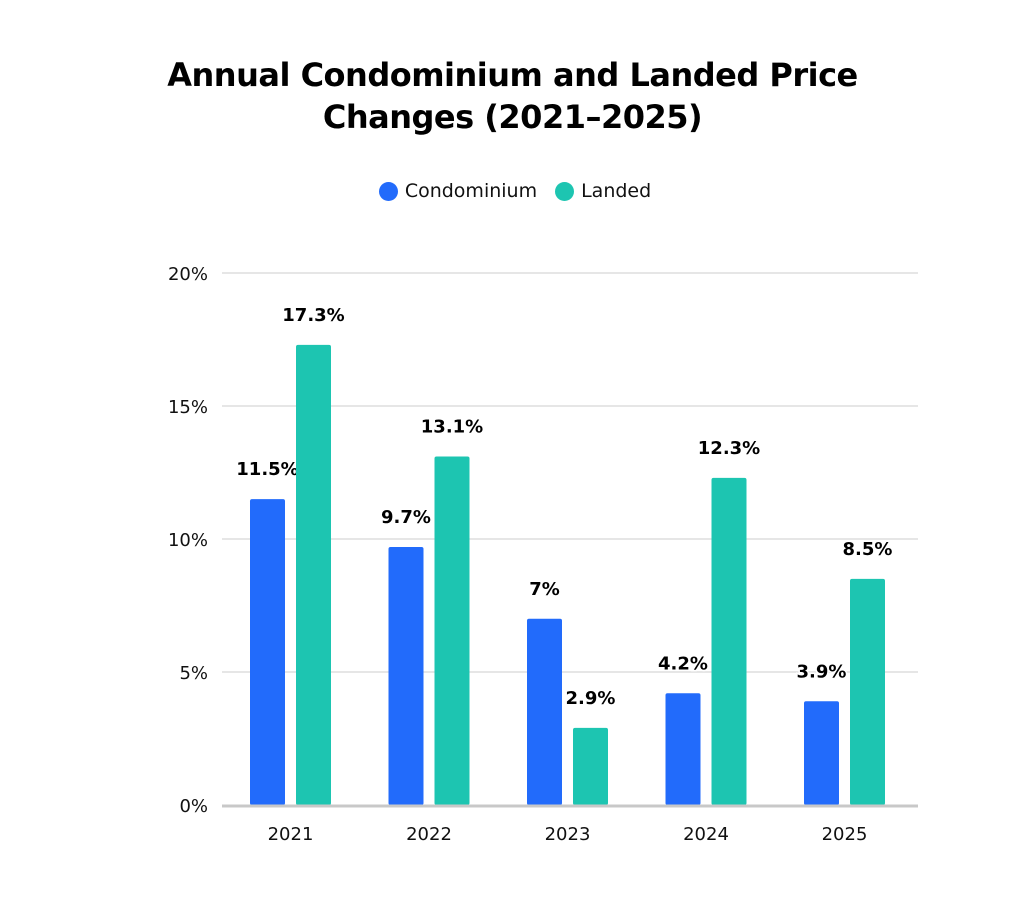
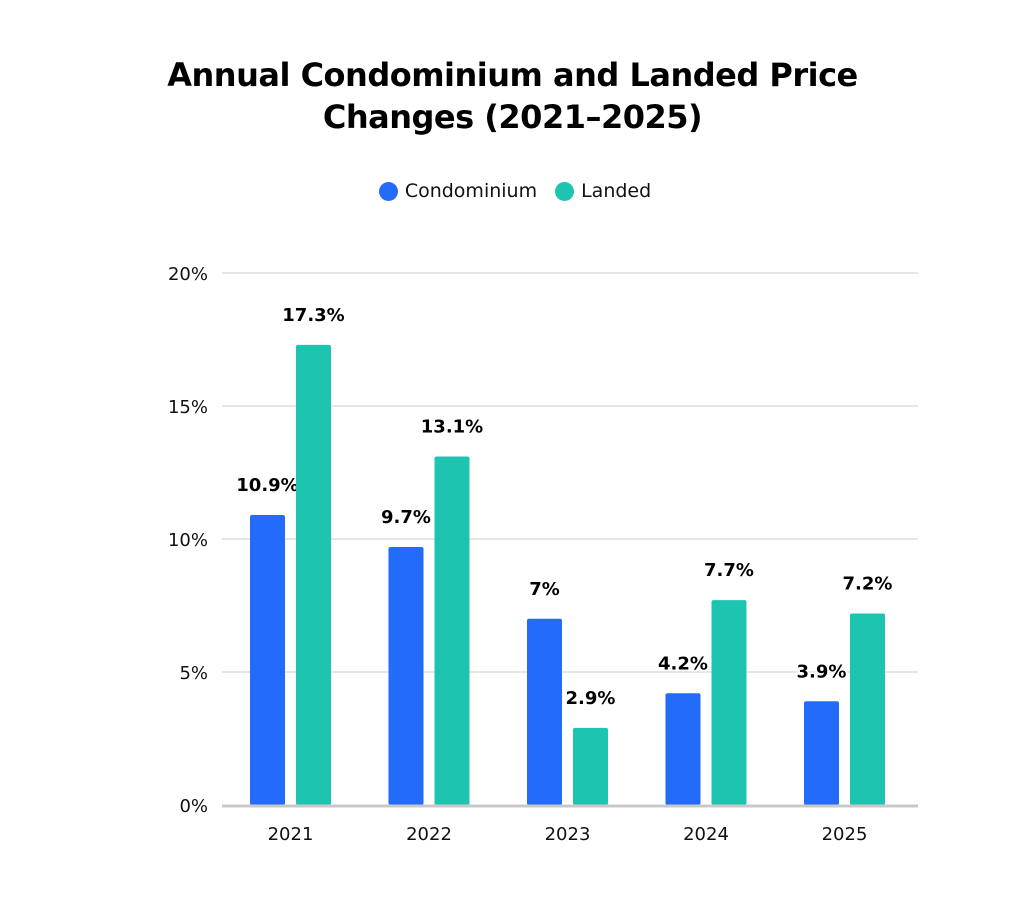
Condominium/2021: 11.5% -> 10.9%
Landed/2024: 12.3% -> 7.7%
Landed/2025: 8.5% -> 7.2%
